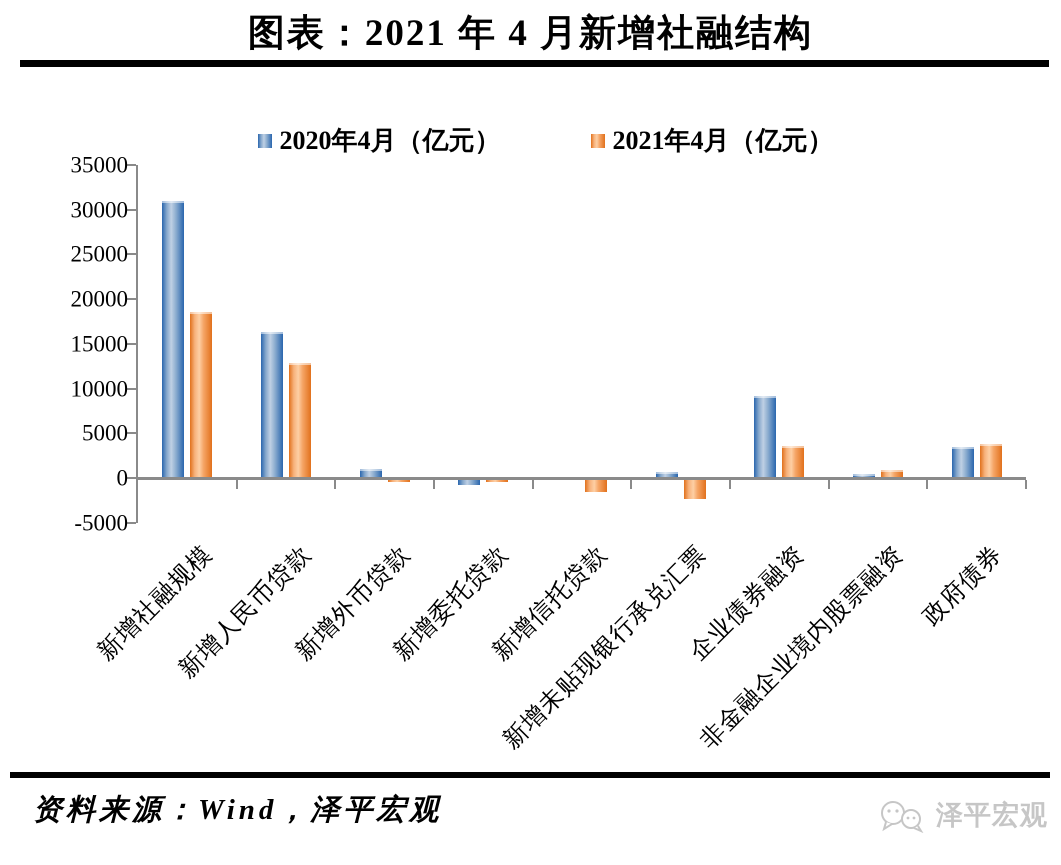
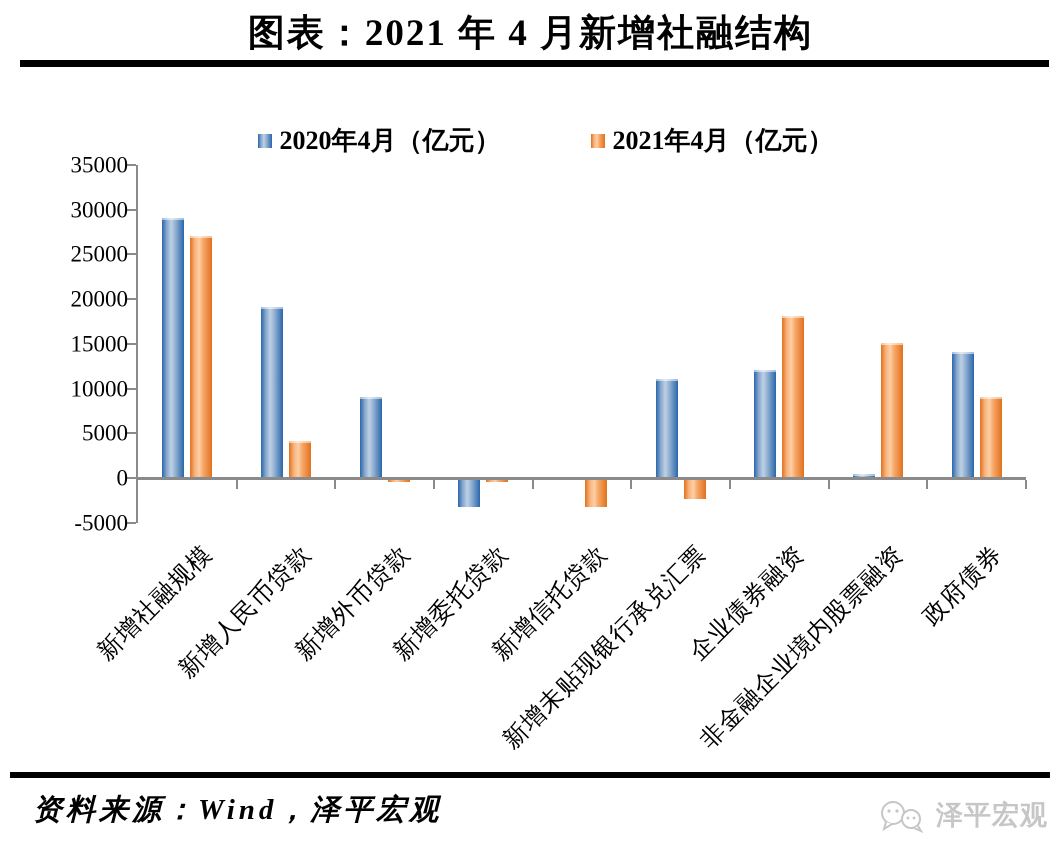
2020年4月（亿元）/新增社融规模: 31000 -> 29000
2021年4月（亿元）/新增社融规模: 18000 -> 27000
2020年4月（亿元）/新增人民币贷款: 16000 -> 19000
2021年4月（亿元）/新增人民币贷款: 13000 -> 4000
2020年4月（亿元）/新增外币贷款: 1000 -> 9000
2020年4月（亿元）/新增委托贷款: -1000 -> -3000
2021年4月（亿元）/新增信托贷款: -1000 -> -3000
2020年4月（亿元）/新增未贴现银行承兑汇票: 1000 -> 11000
2020年4月（亿元）/企业债券融资: 9000 -> 12000
2021年4月（亿元）/企业债券融资: 4000 -> 18000
2021年4月（亿元）/非金融企业境内股票融资: 1000 -> 15000
2020年4月（亿元）/政府债券: 3000 -> 14000
2021年4月（亿元）/政府债券: 4000 -> 9000
